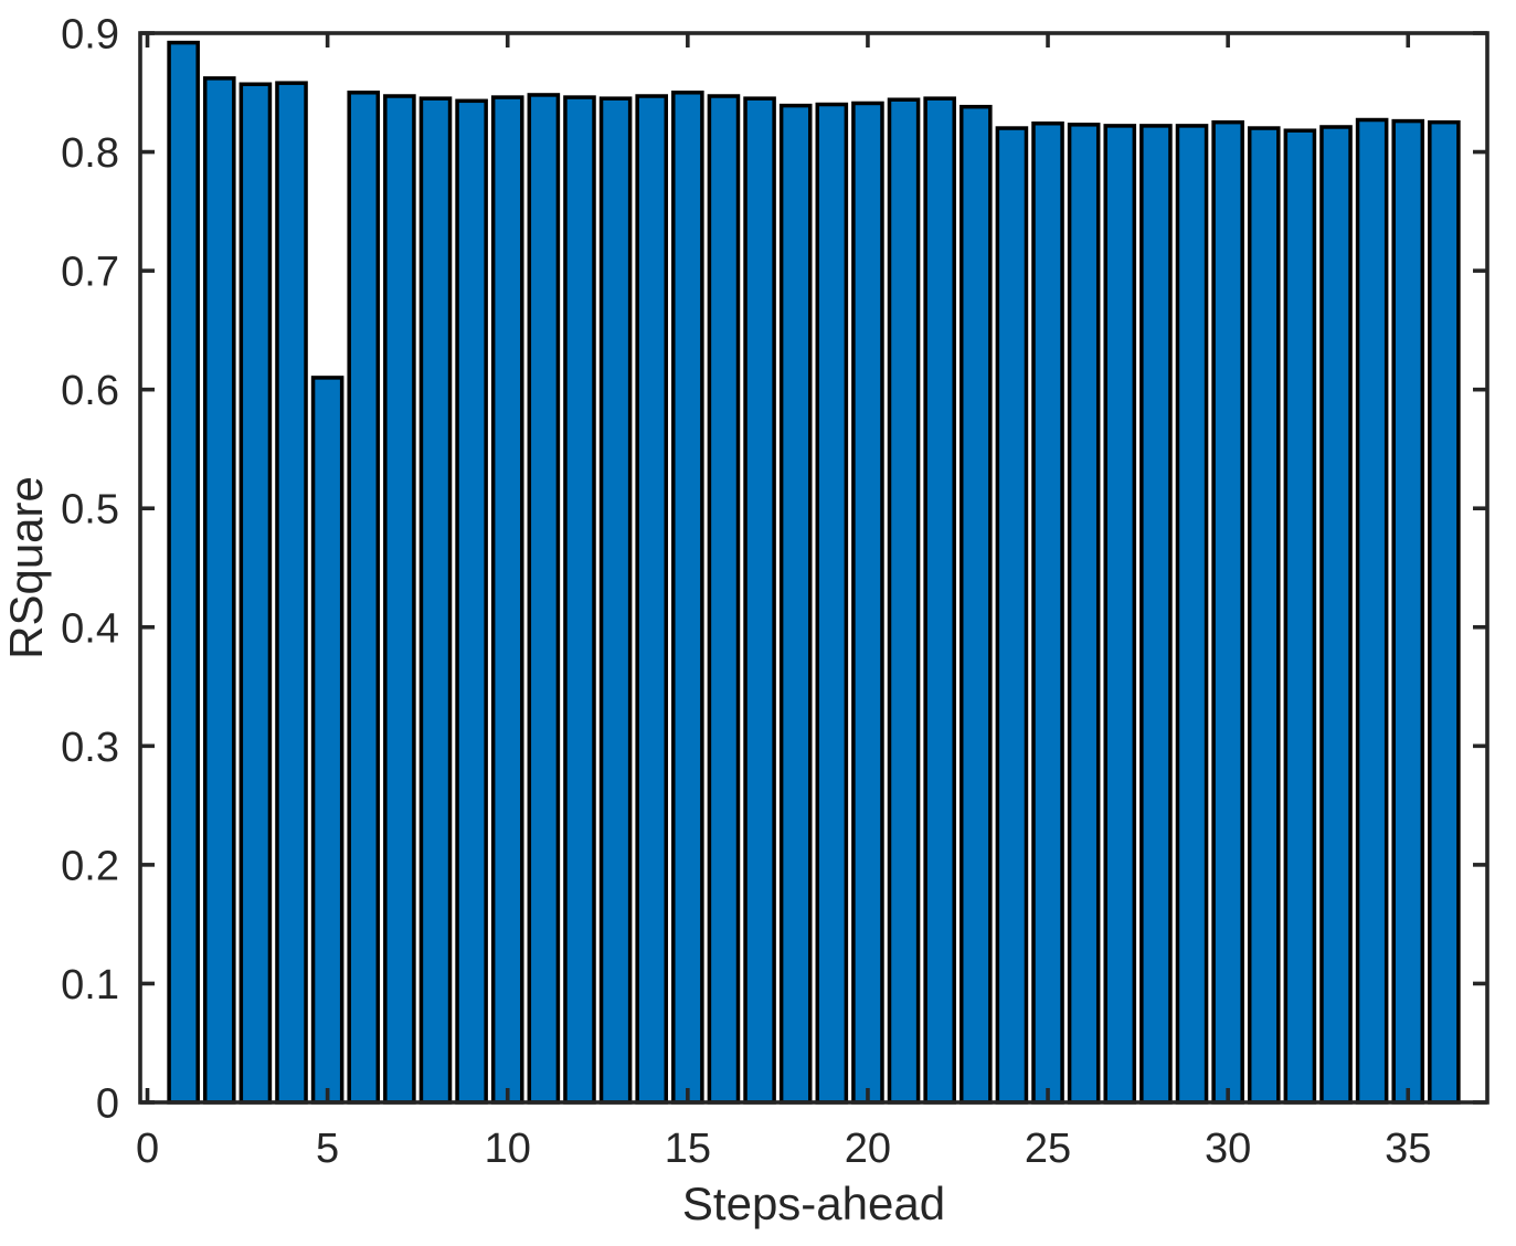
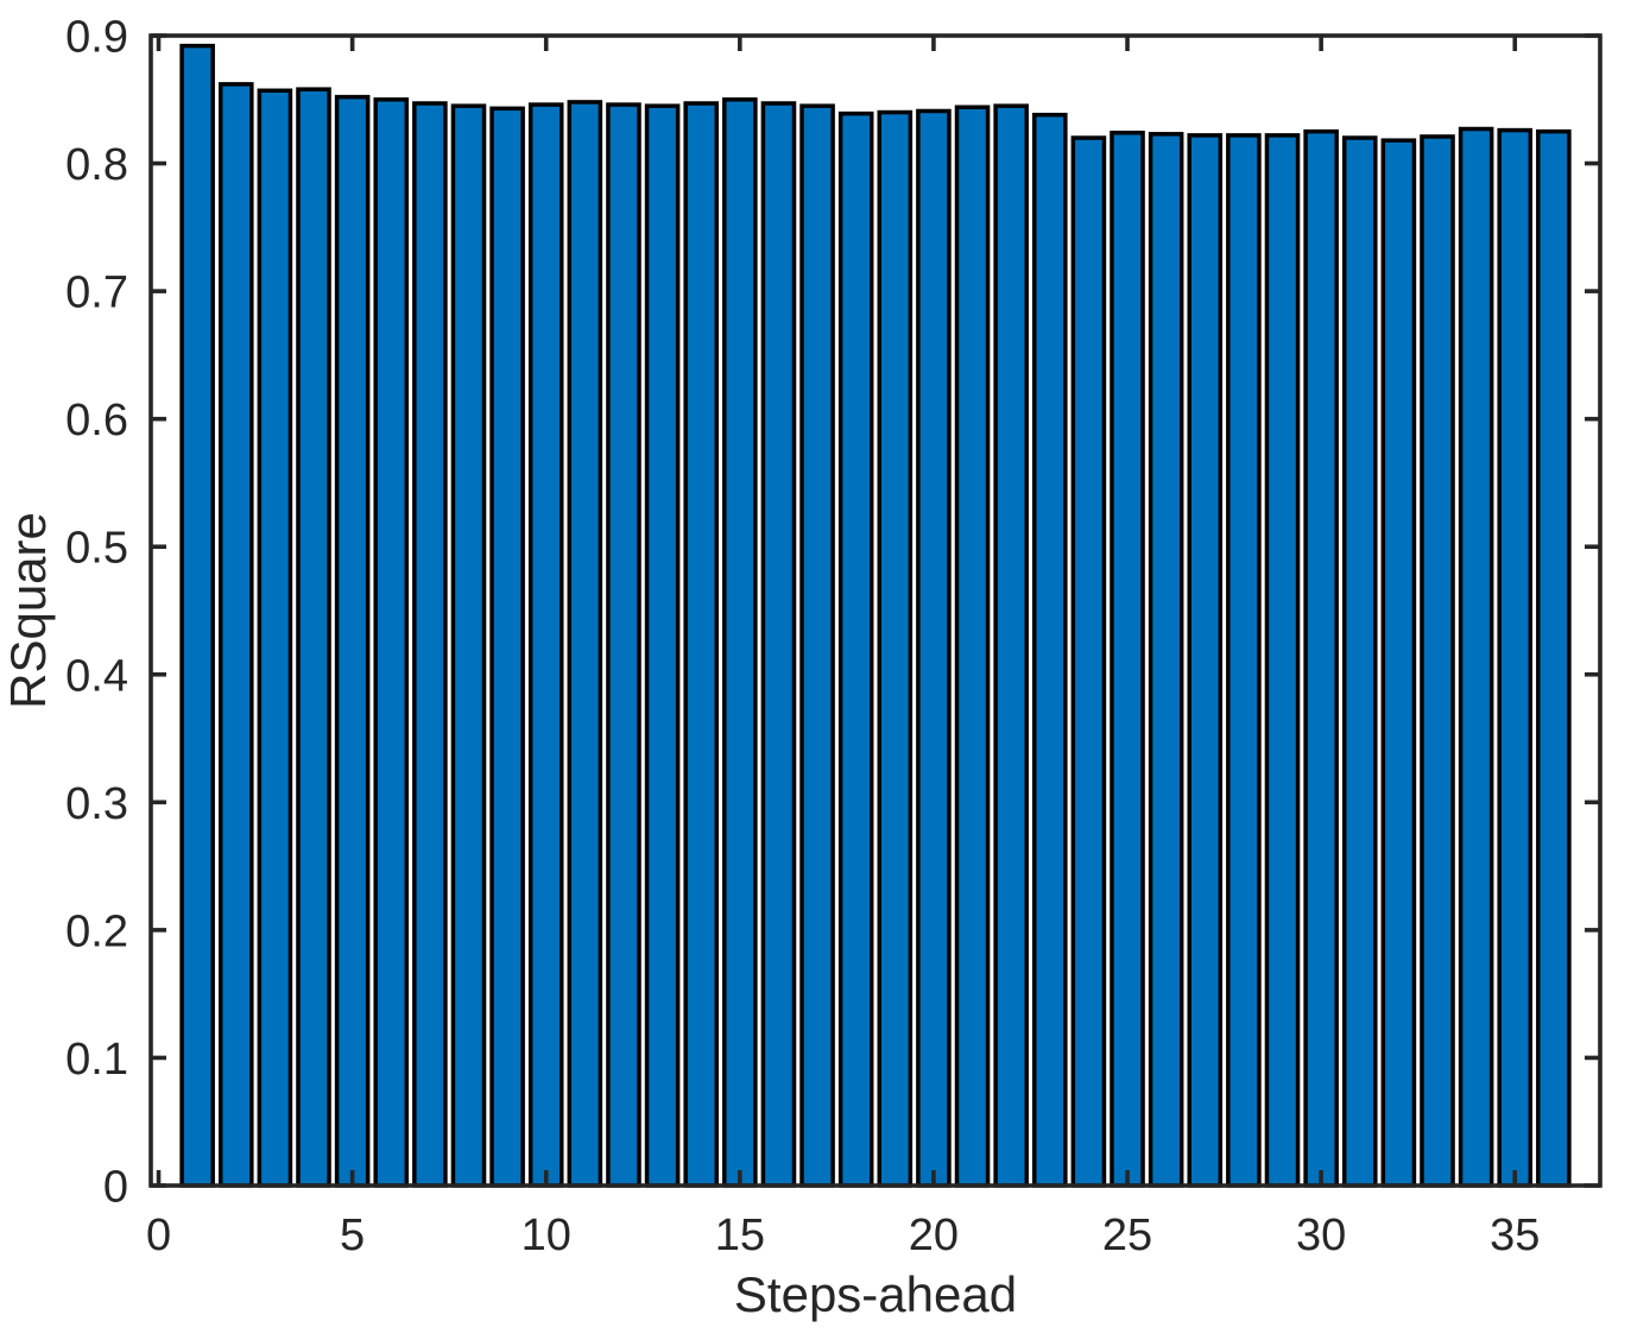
5: 0.610 -> 0.852
